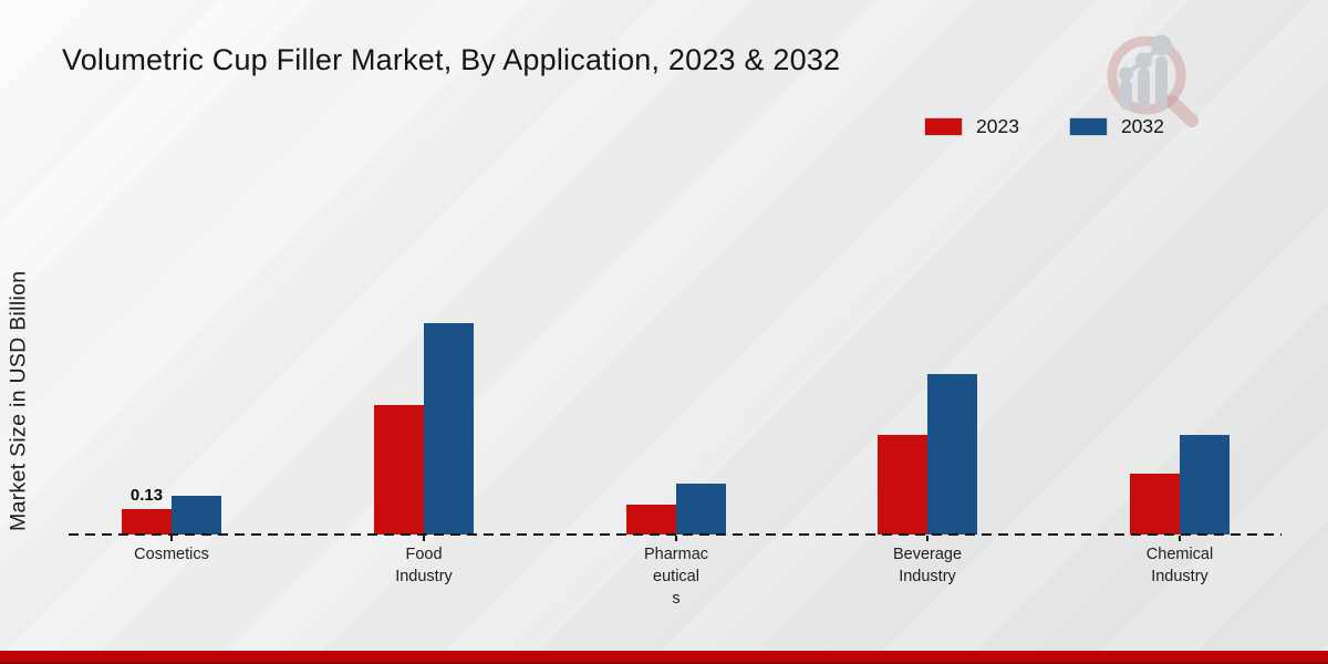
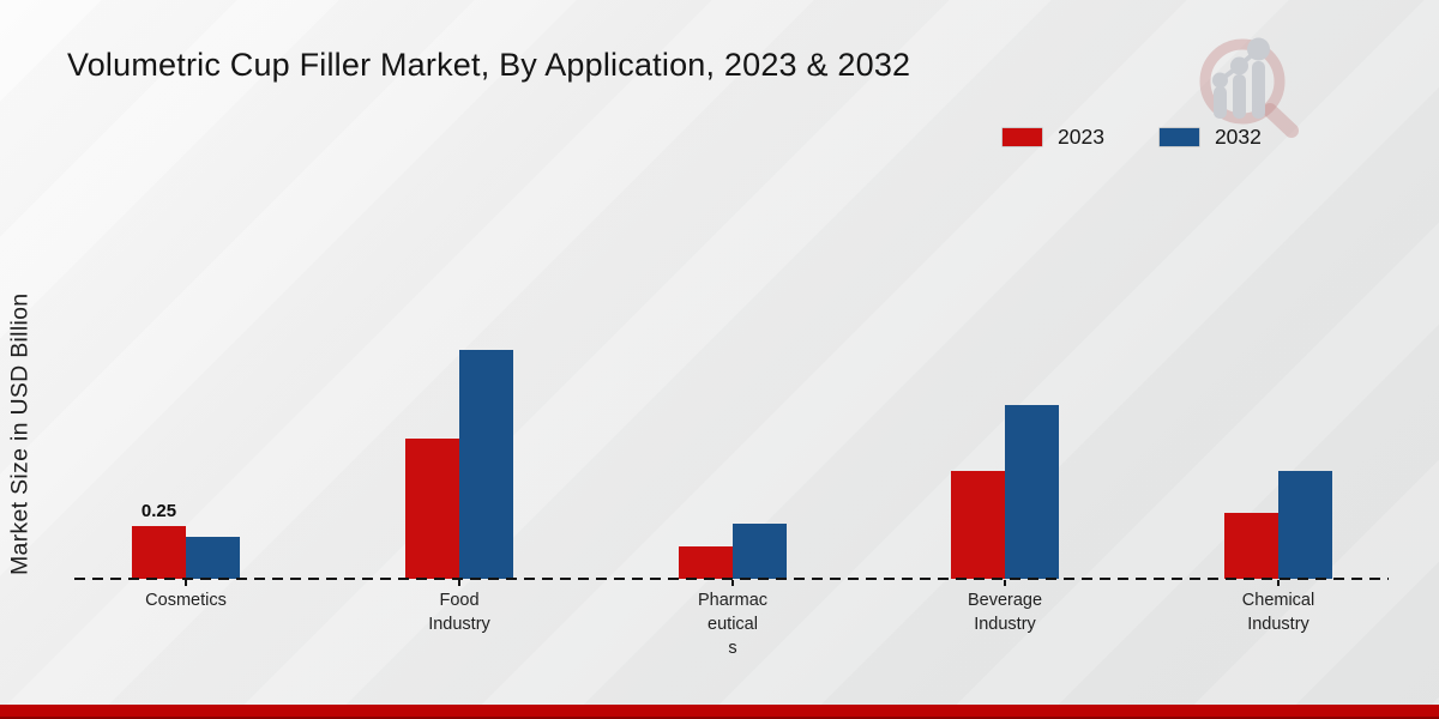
2023/Cosmetics: 0.13 -> 0.25
